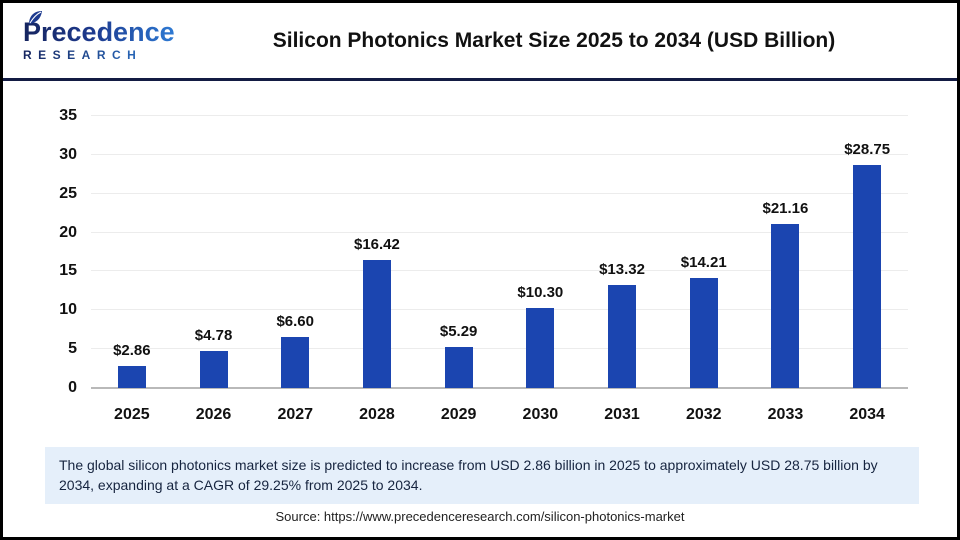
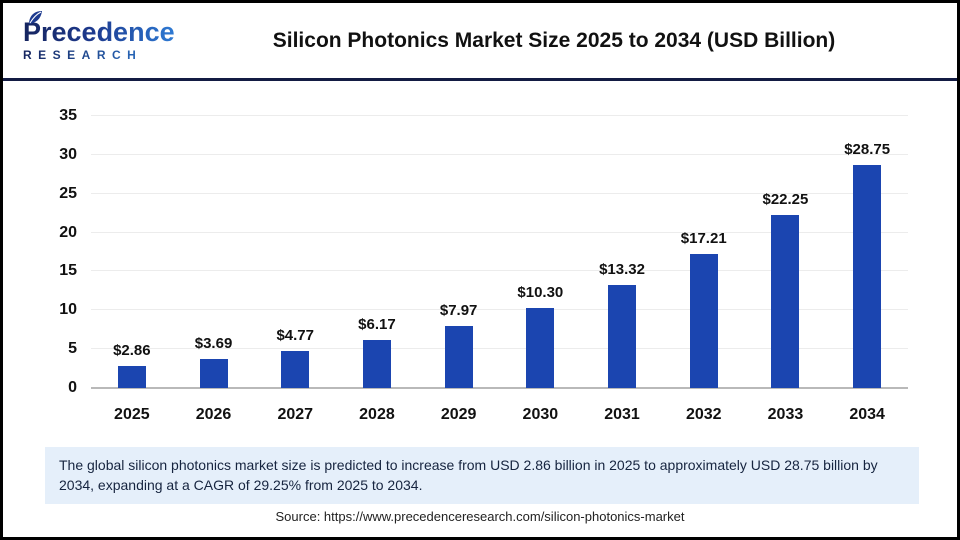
2026: $4.78 -> $3.69
2027: $6.60 -> $4.77
2028: $16.42 -> $6.17
2029: $5.29 -> $7.97
2032: $14.21 -> $17.21
2033: $21.16 -> $22.25
